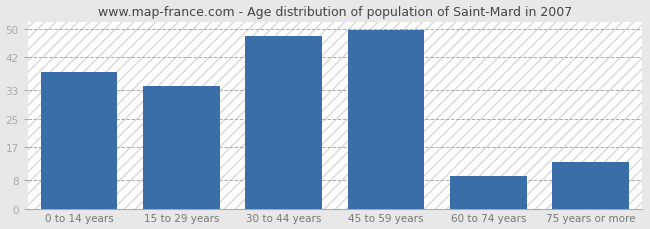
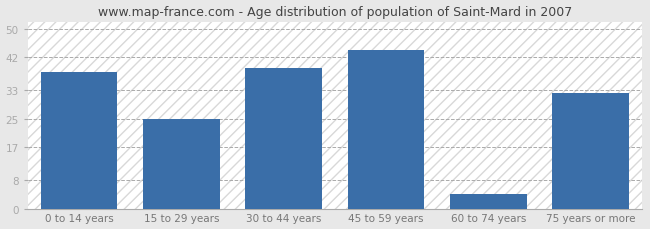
15 to 29 years: 34.0 -> 25.0
30 to 44 years: 48.0 -> 39.0
45 to 59 years: 49.5 -> 44.0
60 to 74 years: 9.0 -> 4.0
75 years or more: 13.0 -> 32.0
